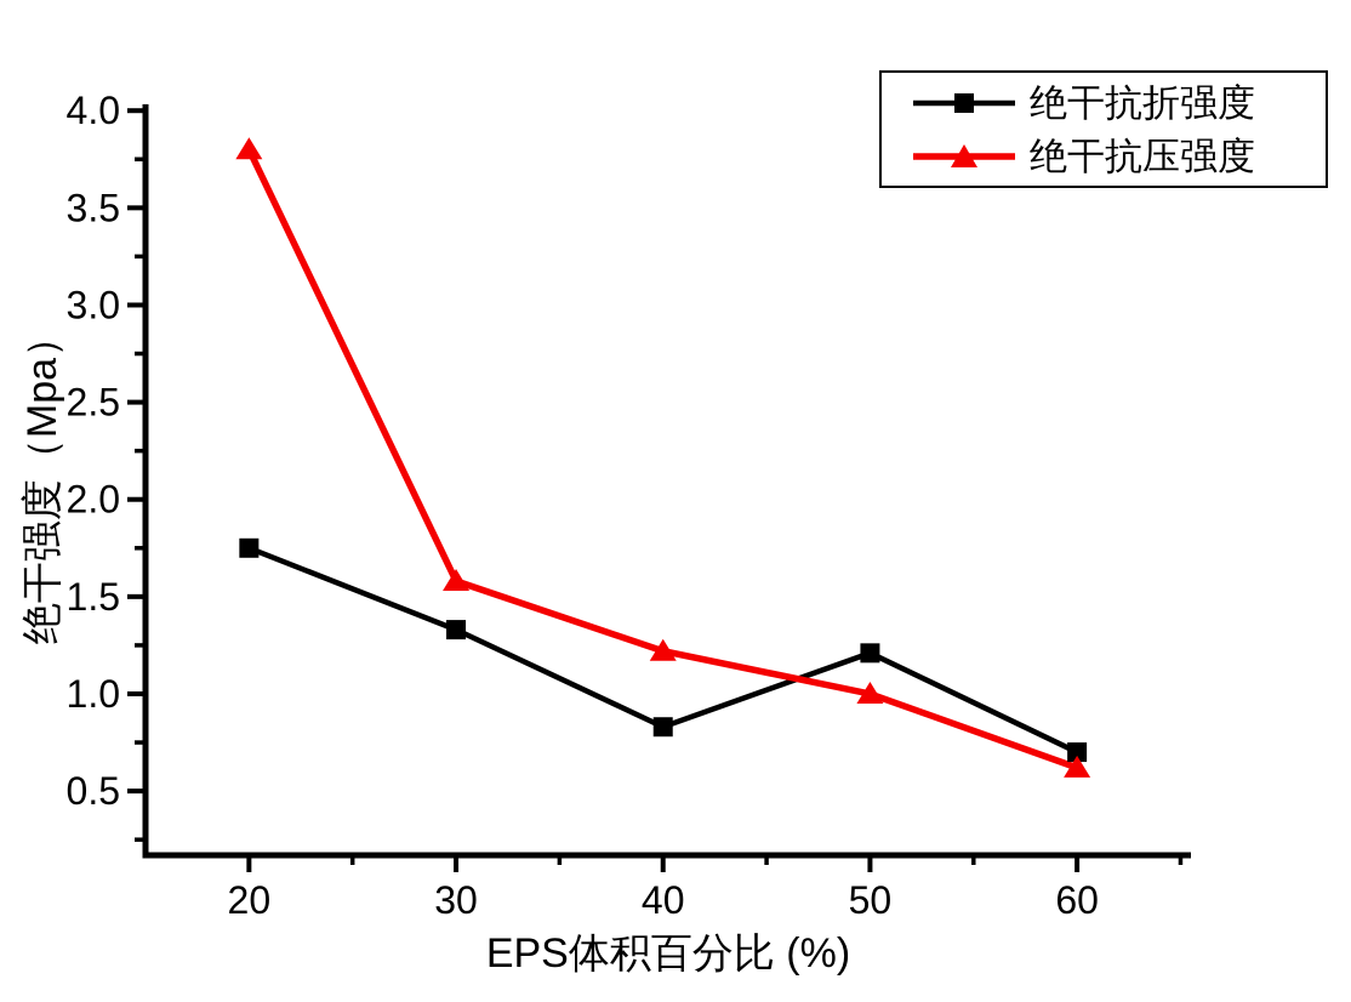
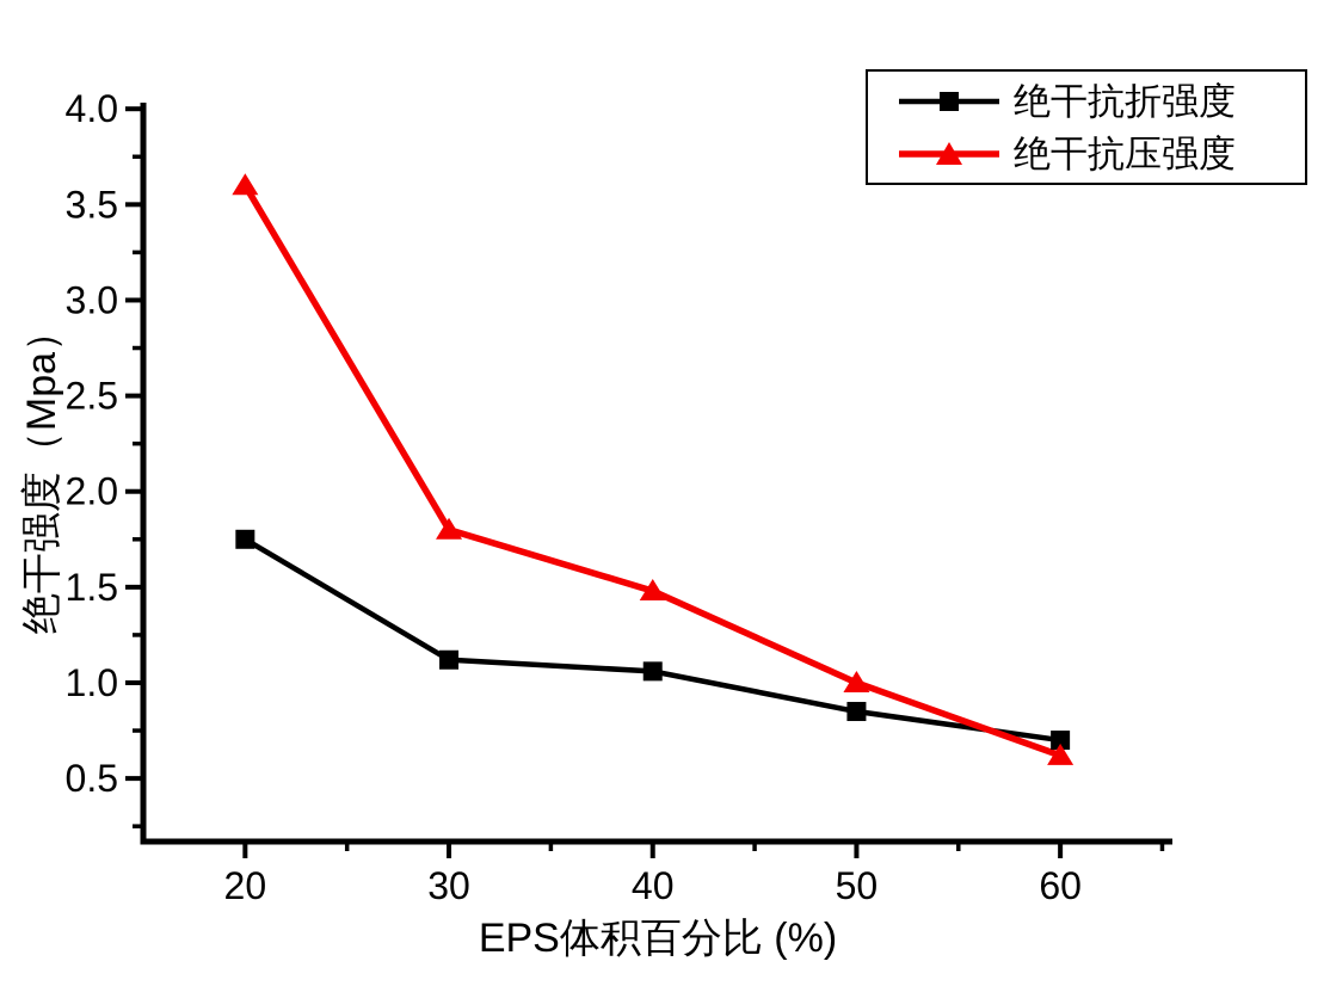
绝干抗压强度/20: 3.80 -> 3.60
绝干抗折强度/30: 1.33 -> 1.12
绝干抗压强度/30: 1.58 -> 1.80
绝干抗折强度/40: 0.83 -> 1.06
绝干抗压强度/40: 1.22 -> 1.48
绝干抗折强度/50: 1.21 -> 0.85
